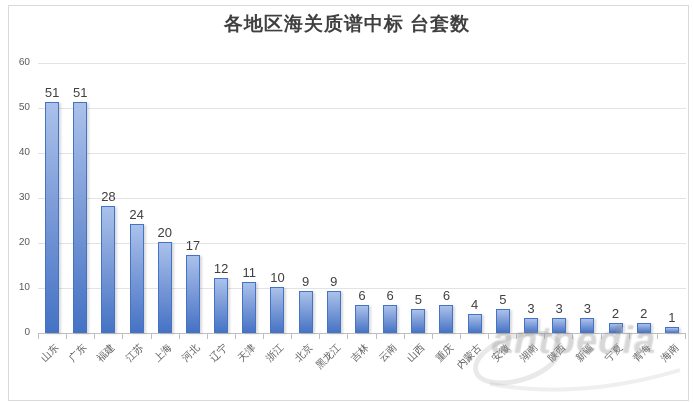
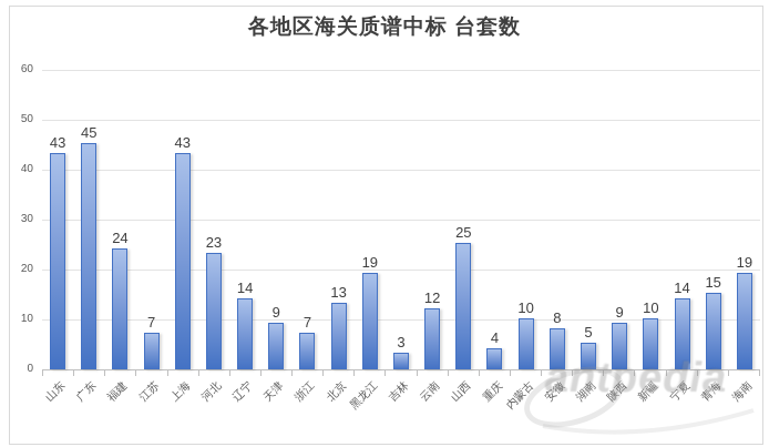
山东: 51 -> 43
广东: 51 -> 45
福建: 28 -> 24
江苏: 24 -> 7
上海: 20 -> 43
河北: 17 -> 23
辽宁: 12 -> 14
天津: 11 -> 9
浙江: 10 -> 7
北京: 9 -> 13
黑龙江: 9 -> 19
吉林: 6 -> 3
云南: 6 -> 12
山西: 5 -> 25
重庆: 6 -> 4
内蒙古: 4 -> 10
安徽: 5 -> 8
湖南: 3 -> 5
陕西: 3 -> 9
新疆: 3 -> 10
宁夏: 2 -> 14
青海: 2 -> 15
海南: 1 -> 19
